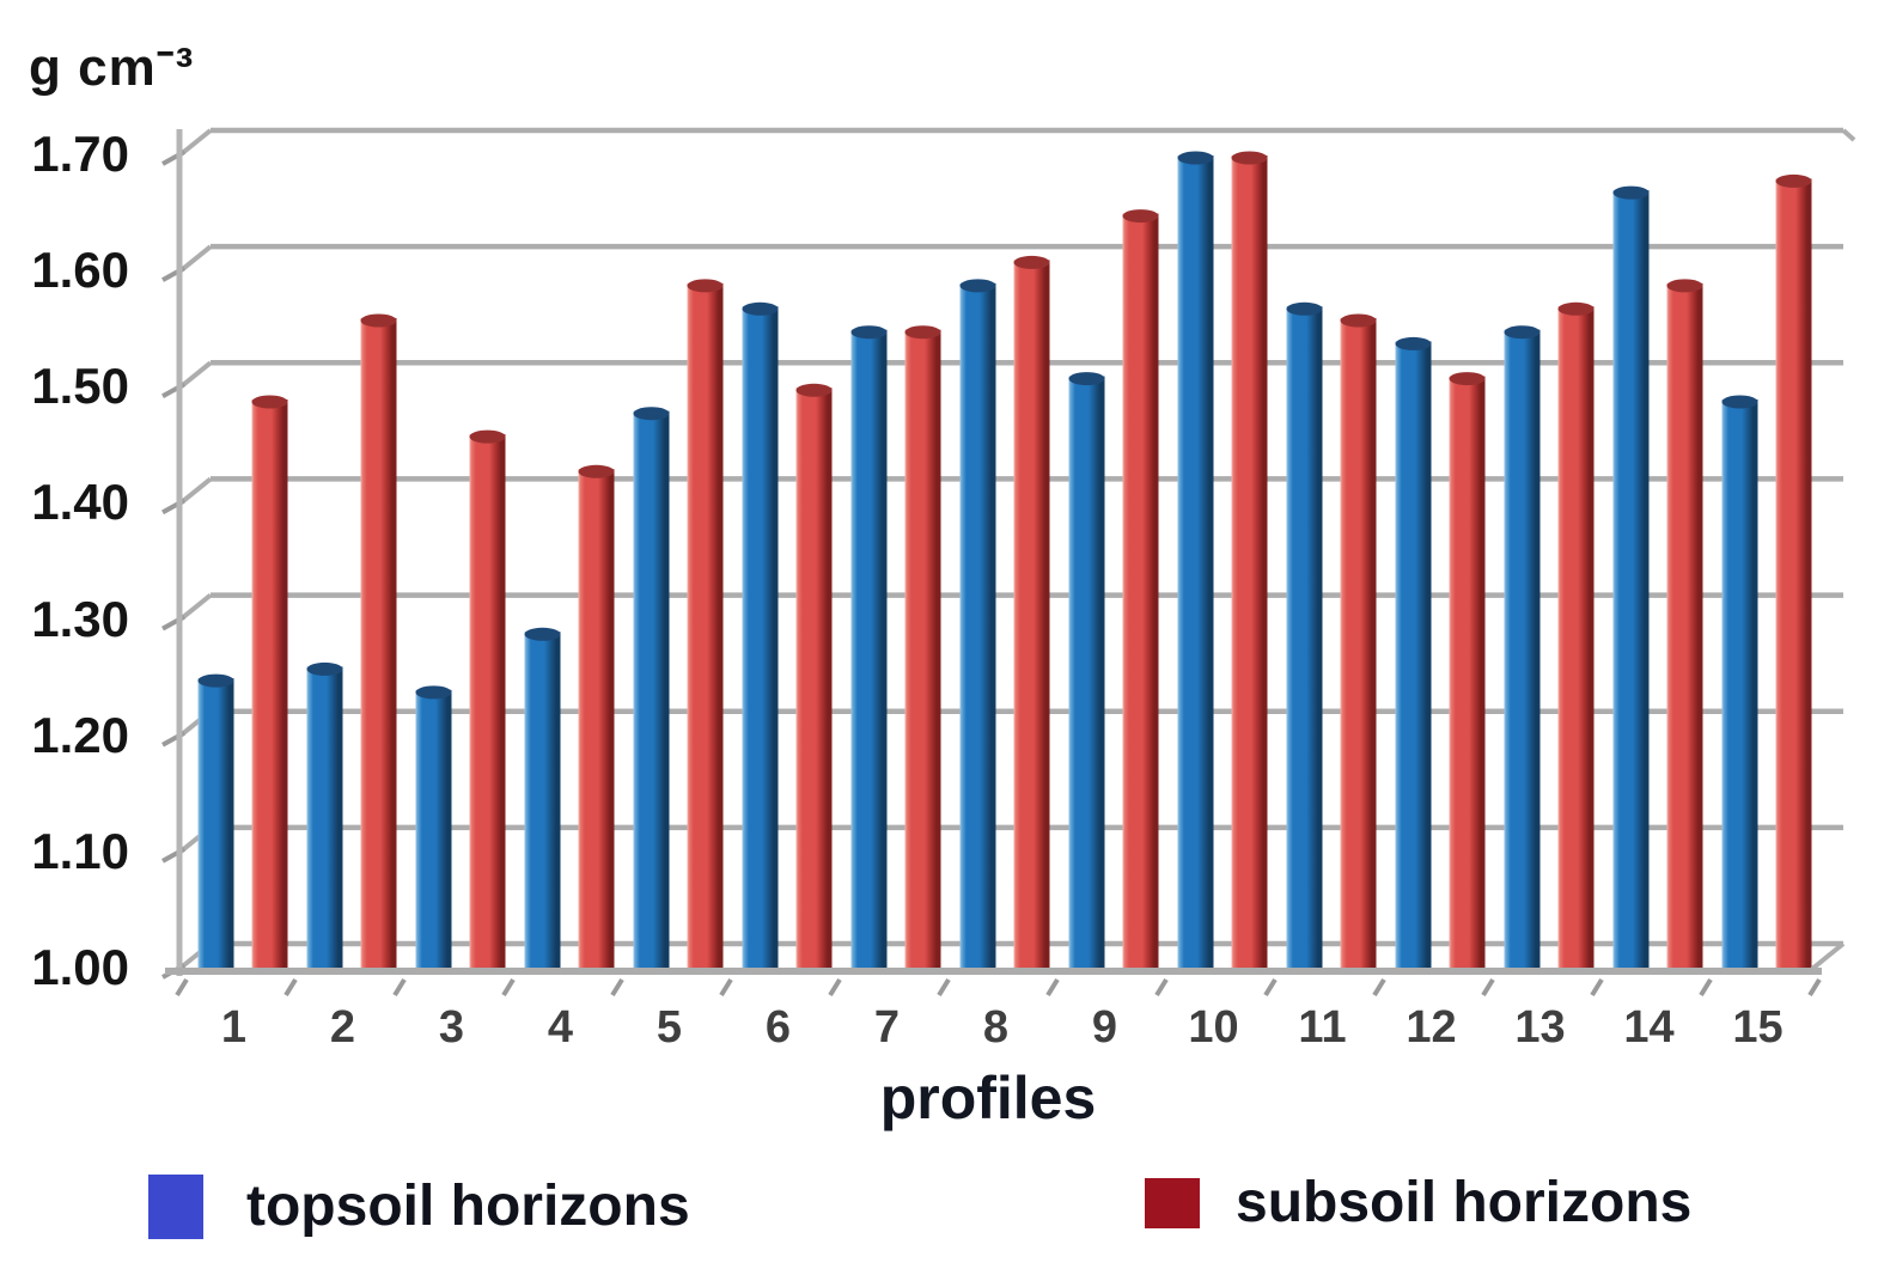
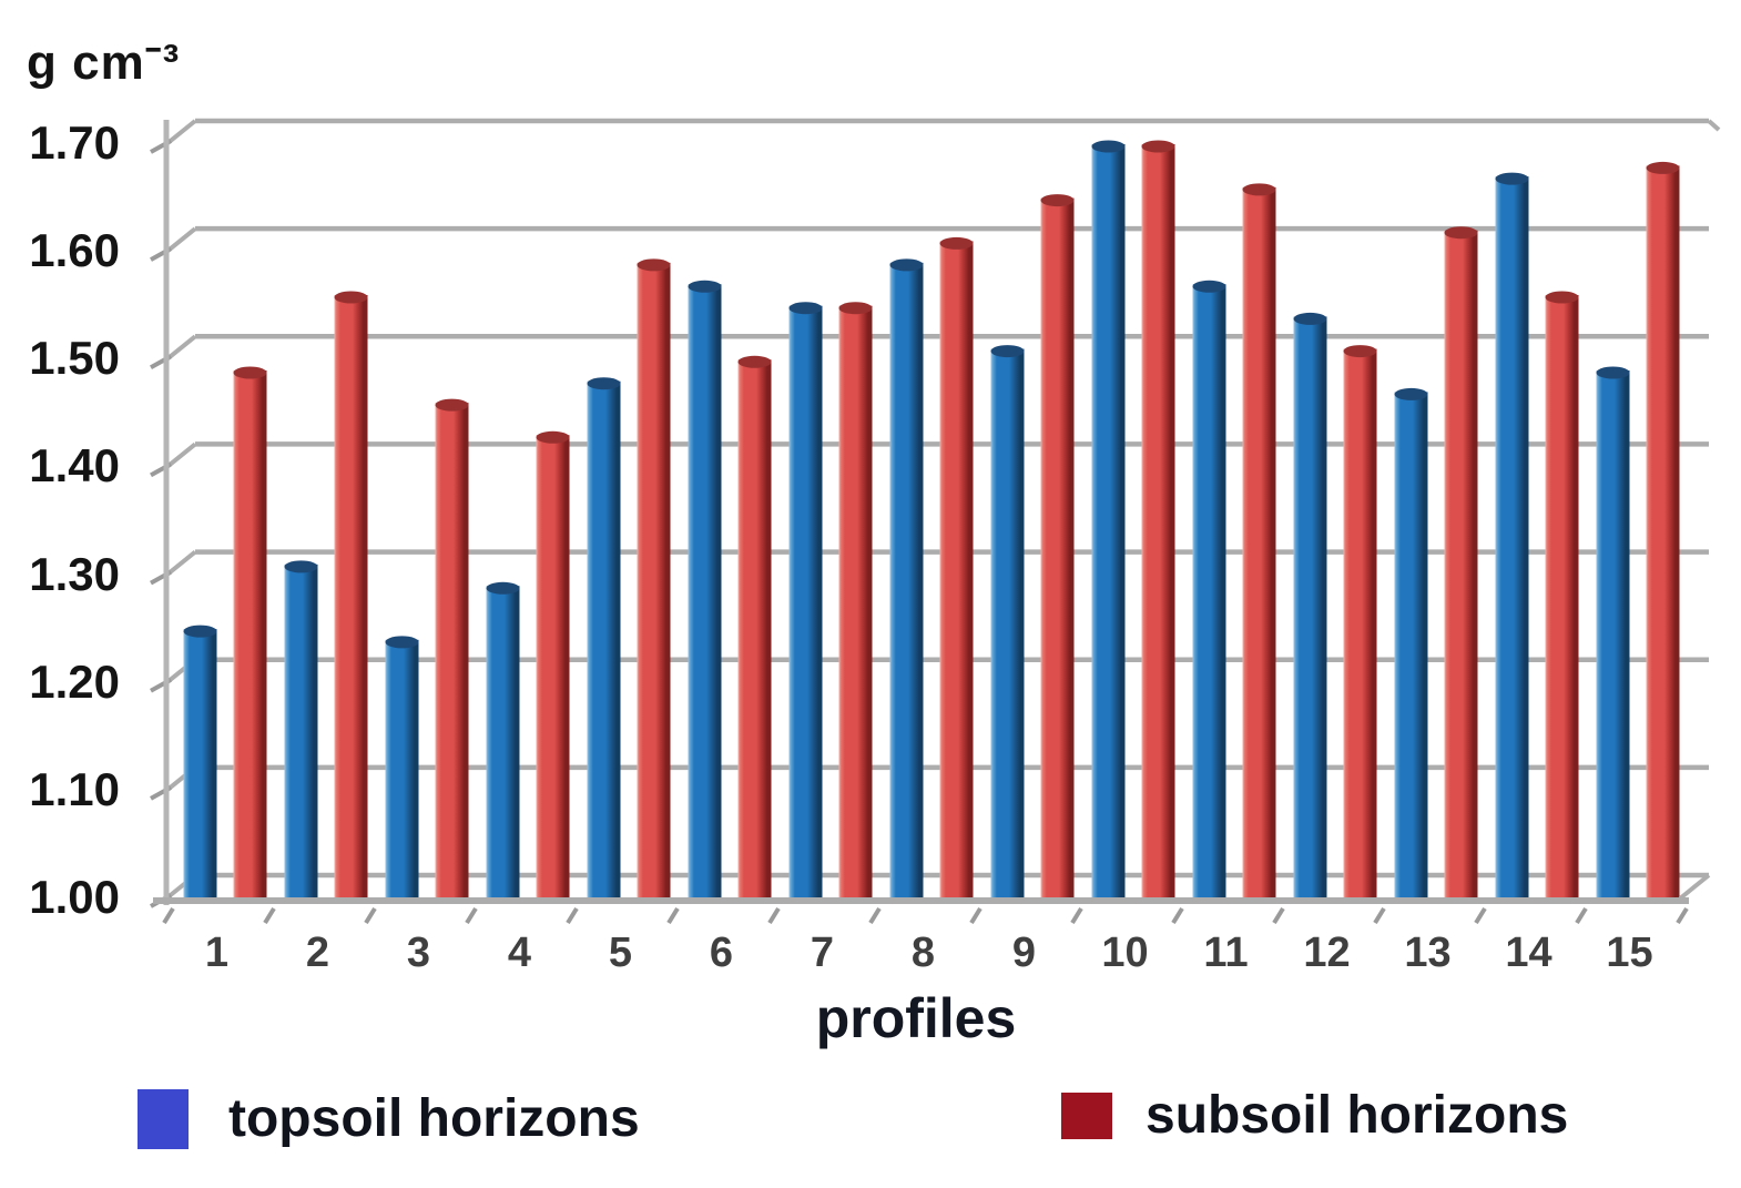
topsoil horizons/2: 1.26 -> 1.31
subsoil horizons/11: 1.56 -> 1.66
topsoil horizons/13: 1.55 -> 1.47
subsoil horizons/13: 1.57 -> 1.62
subsoil horizons/14: 1.59 -> 1.56
